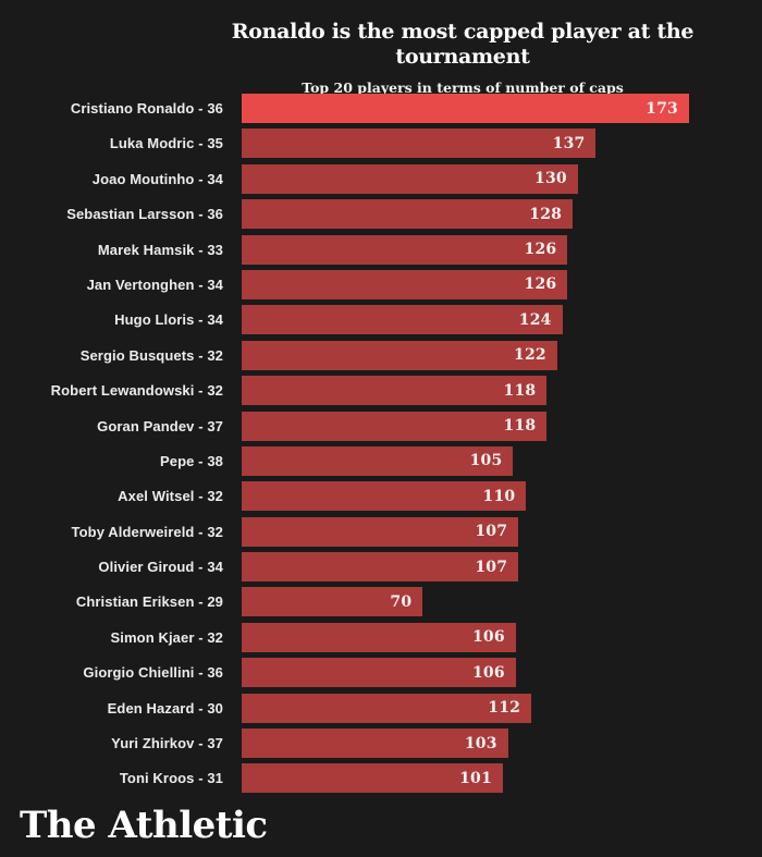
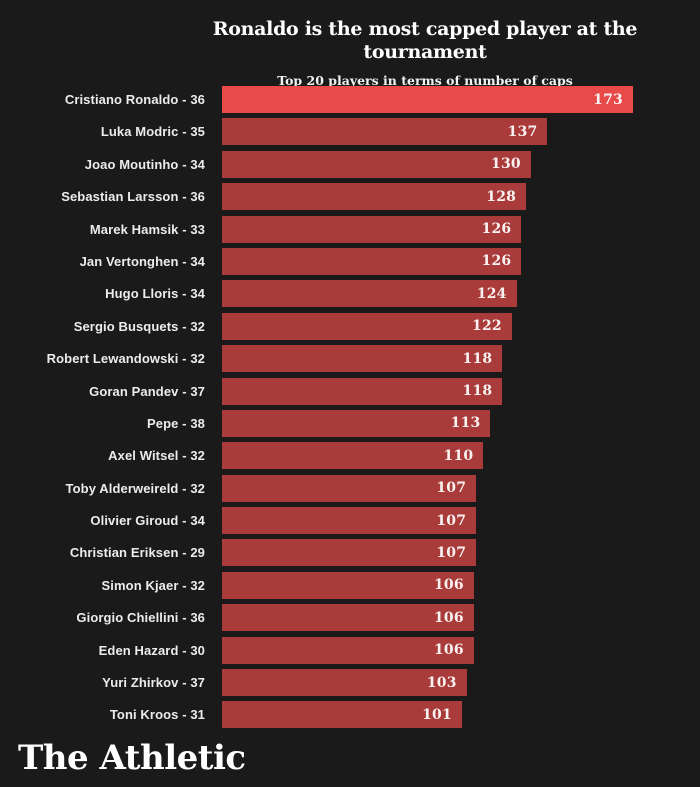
Pepe - 38: 105 -> 113
Christian Eriksen - 29: 70 -> 107
Eden Hazard - 30: 112 -> 106
